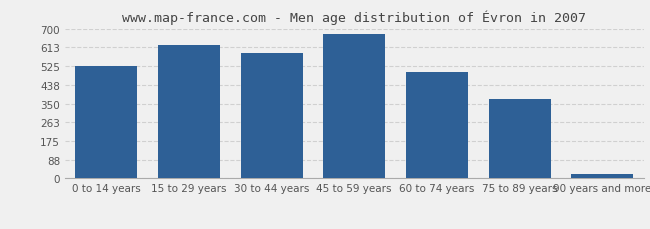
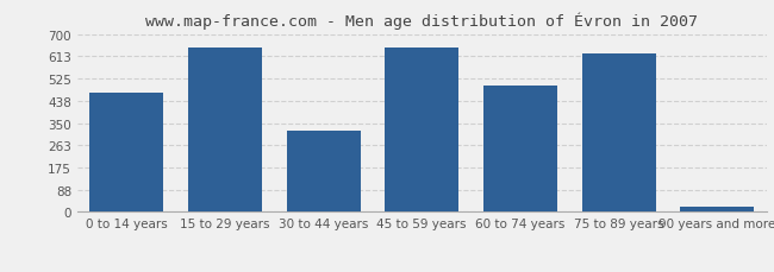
0 to 14 years: 525 -> 470
15 to 29 years: 625 -> 650
30 to 44 years: 585 -> 320
45 to 59 years: 675 -> 650
75 to 89 years: 370 -> 625
